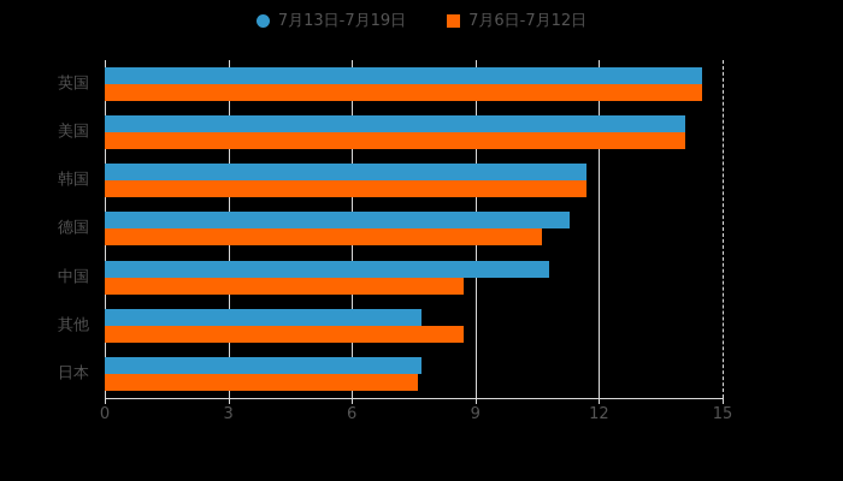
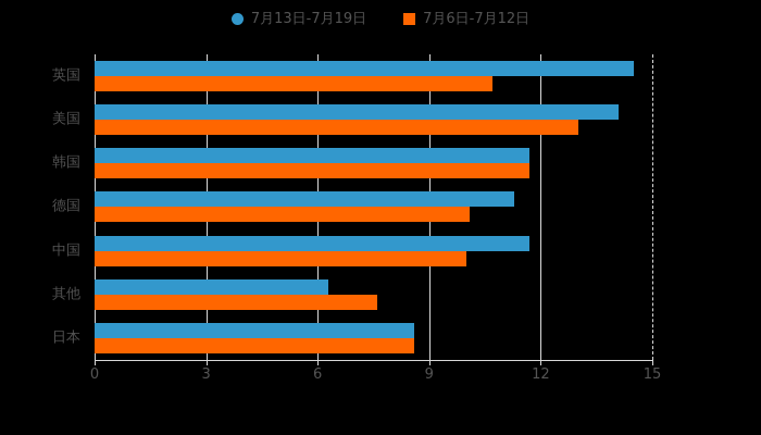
7月6日-7月12日/英国: 14.5 -> 10.7
7月6日-7月12日/美国: 14.1 -> 13.0
7月6日-7月12日/德国: 10.6 -> 10.1
7月13日-7月19日/中国: 10.8 -> 11.7
7月6日-7月12日/中国: 8.7 -> 10.0
7月13日-7月19日/其他: 7.7 -> 6.3
7月6日-7月12日/其他: 8.7 -> 7.6
7月13日-7月19日/日本: 7.7 -> 8.6
7月6日-7月12日/日本: 7.6 -> 8.6
